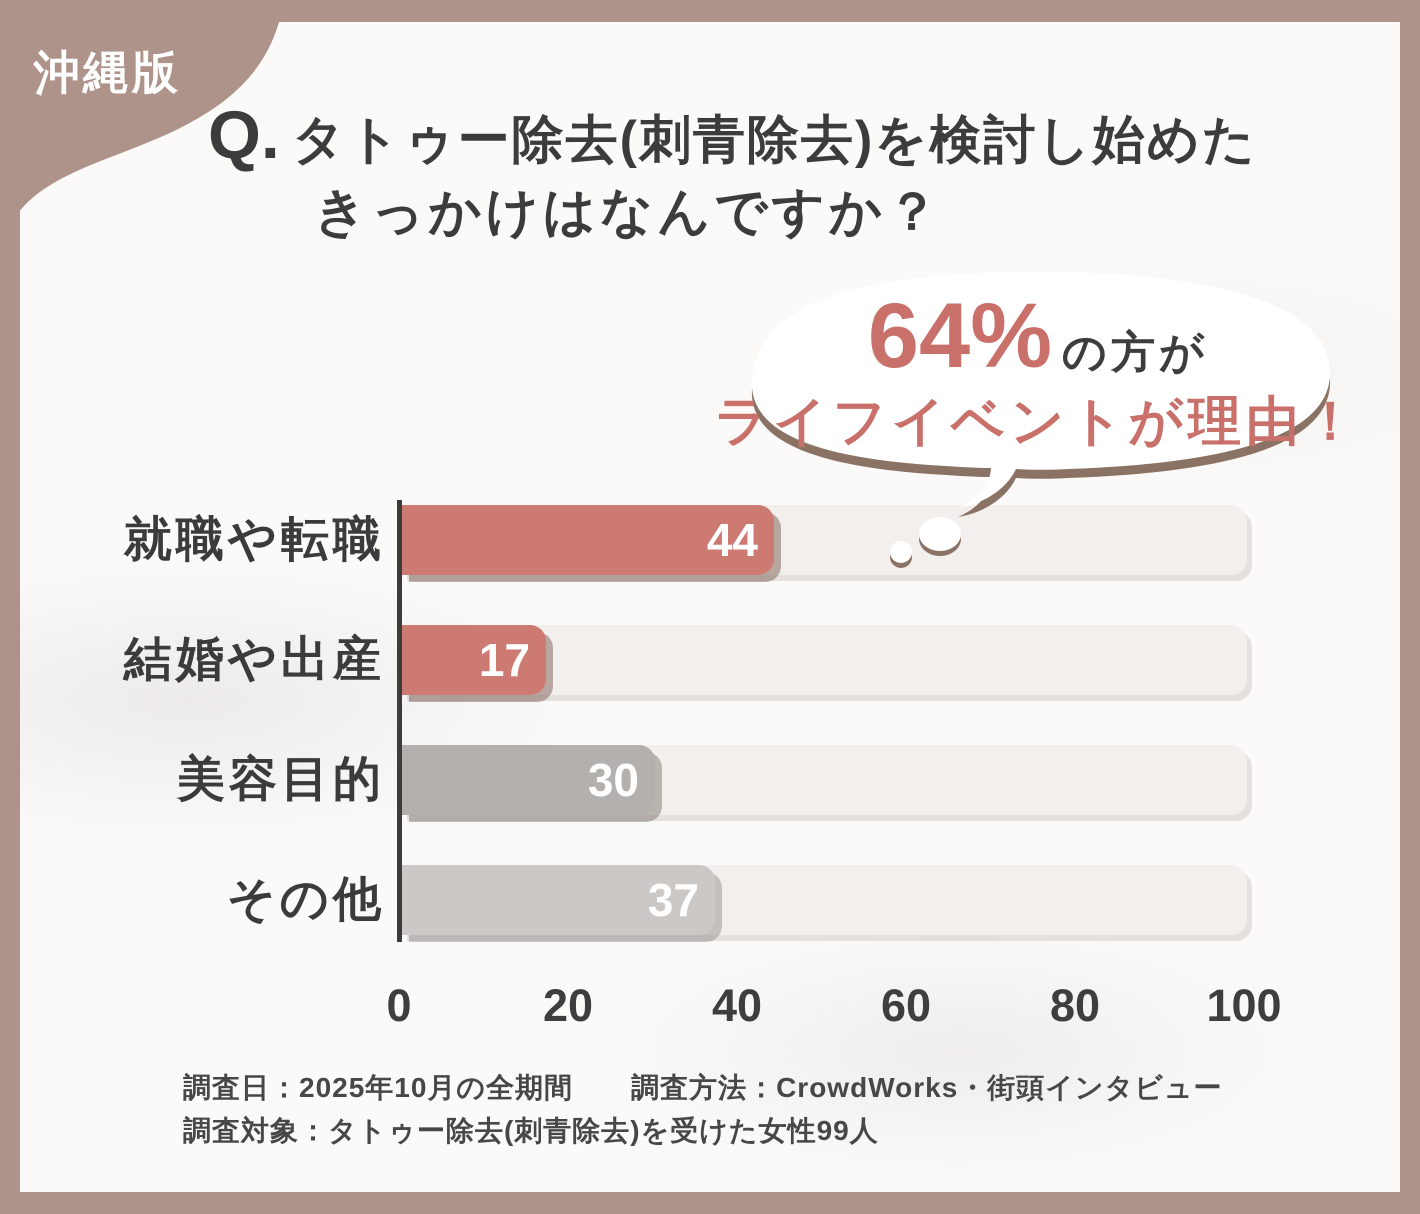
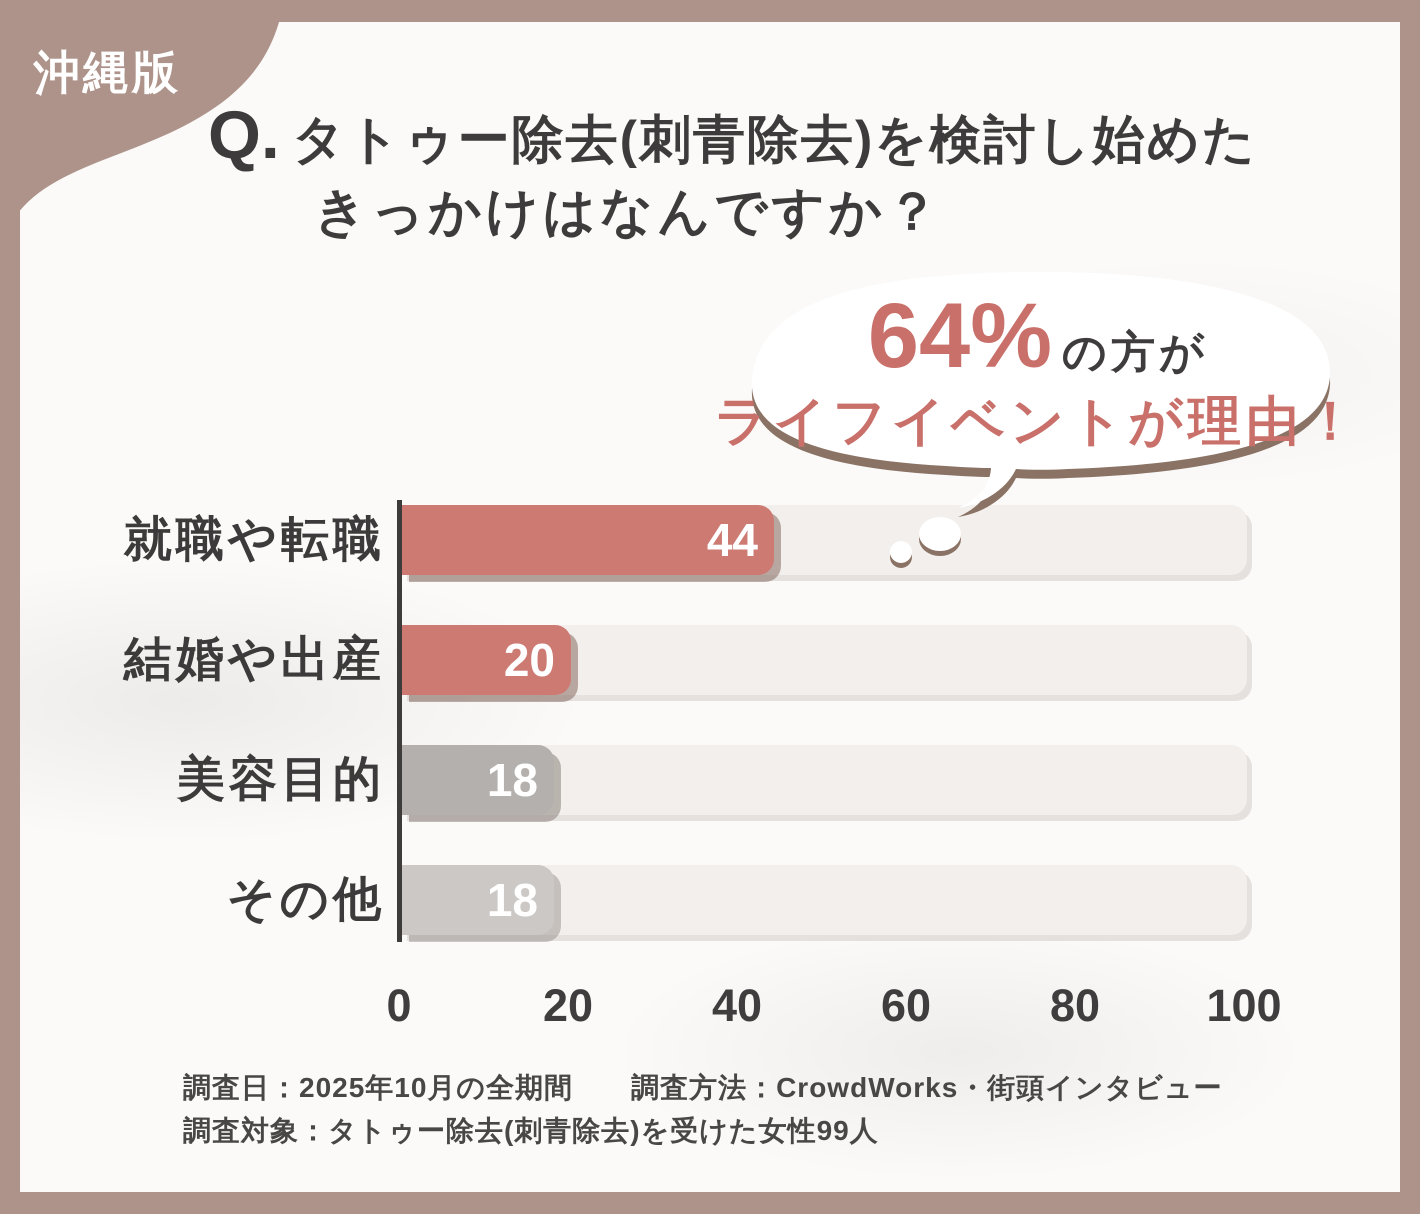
結婚や出産: 17 -> 20
美容目的: 30 -> 18
その他: 37 -> 18
